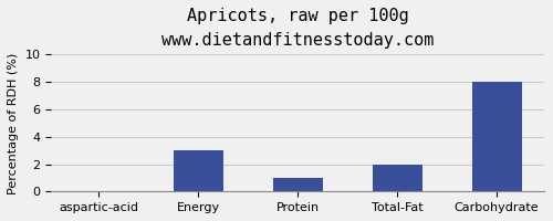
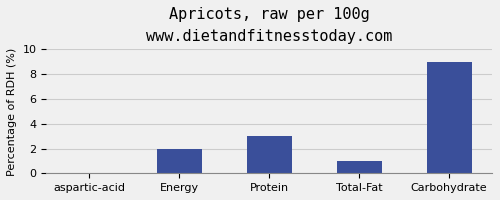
Energy: 3 -> 2
Protein: 1 -> 3
Total-Fat: 2 -> 1
Carbohydrate: 8 -> 9
